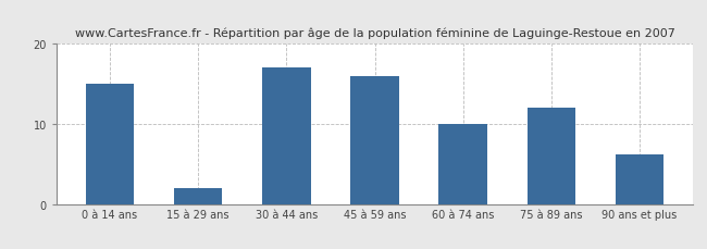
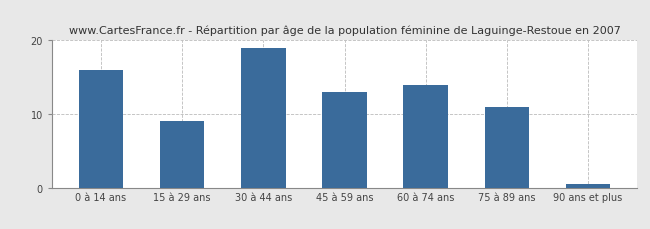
0 à 14 ans: 15.0 -> 16.0
15 à 29 ans: 2.0 -> 9.0
30 à 44 ans: 17.0 -> 19.0
45 à 59 ans: 16.0 -> 13.0
60 à 74 ans: 10.0 -> 14.0
75 à 89 ans: 12.0 -> 11.0
90 ans et plus: 6.2 -> 0.5
